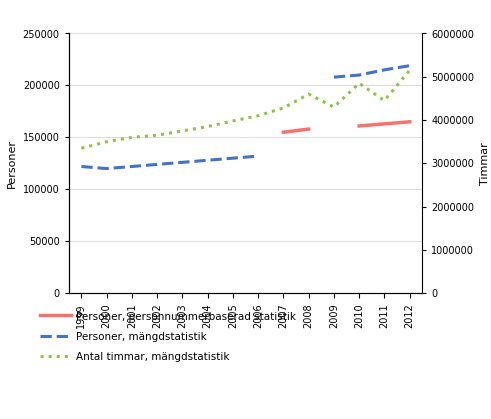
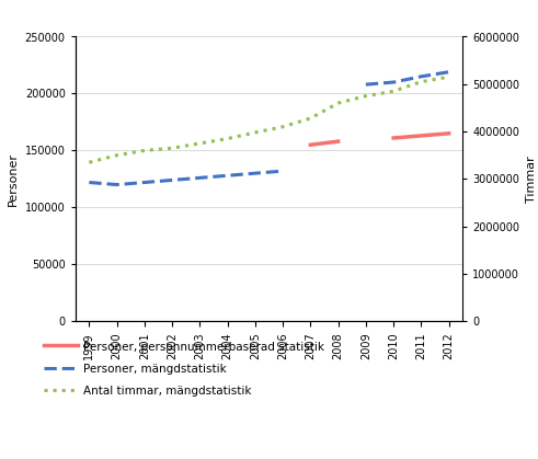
Antal timmar, mängdstatistik/2009: 4300000 -> 4750000
Antal timmar, mängdstatistik/2011: 4450000 -> 5050000
